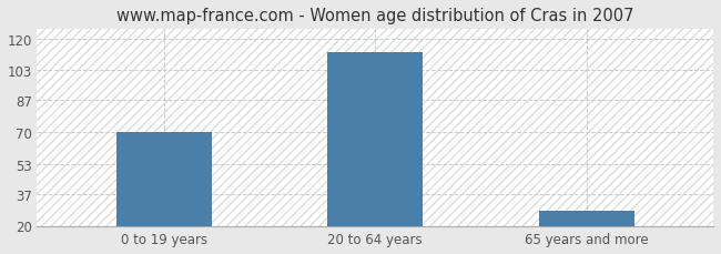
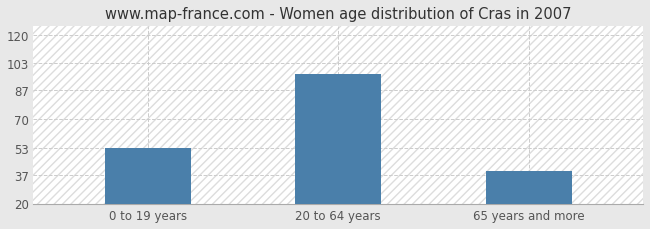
0 to 19 years: 70 -> 53
20 to 64 years: 113 -> 97
65 years and more: 28 -> 39
